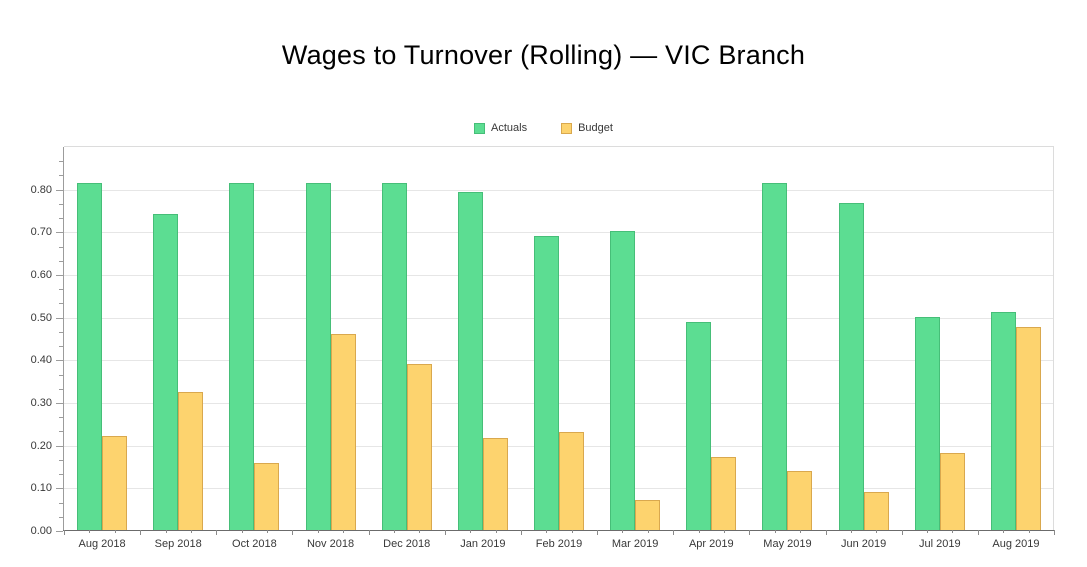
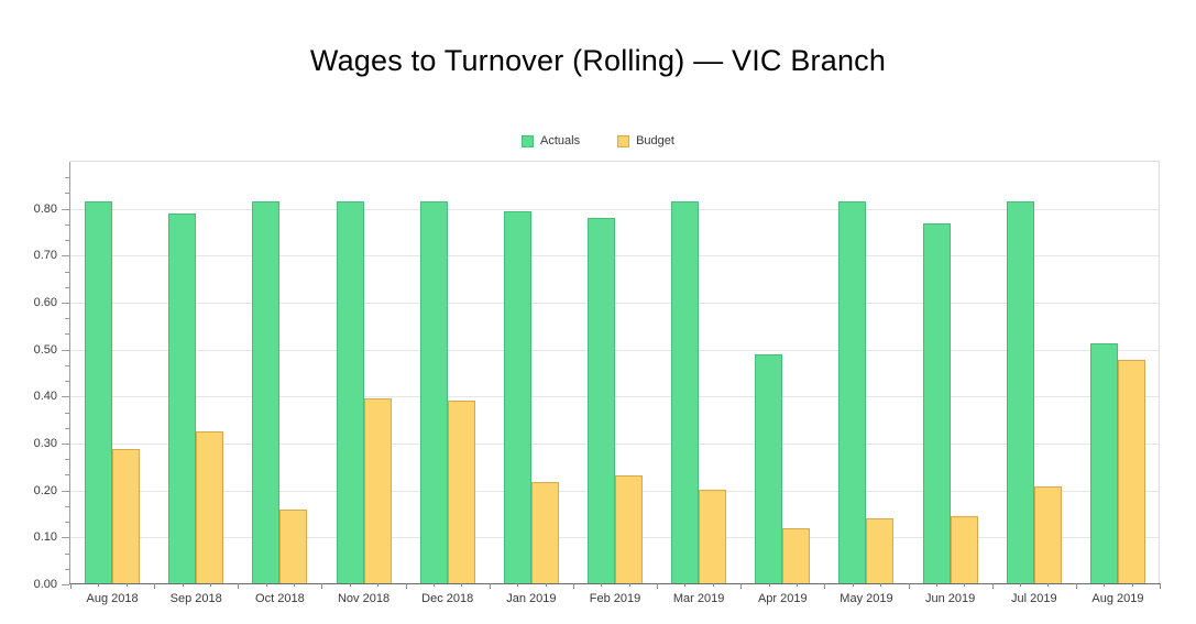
Budget/Aug 2018: 0.22 -> 0.29
Actuals/Sep 2018: 0.74 -> 0.79
Budget/Nov 2018: 0.46 -> 0.39
Actuals/Feb 2019: 0.69 -> 0.78
Actuals/Mar 2019: 0.70 -> 0.81
Budget/Mar 2019: 0.07 -> 0.20
Budget/Apr 2019: 0.17 -> 0.12
Budget/Jun 2019: 0.09 -> 0.14
Actuals/Jul 2019: 0.50 -> 0.81
Budget/Jul 2019: 0.18 -> 0.21
